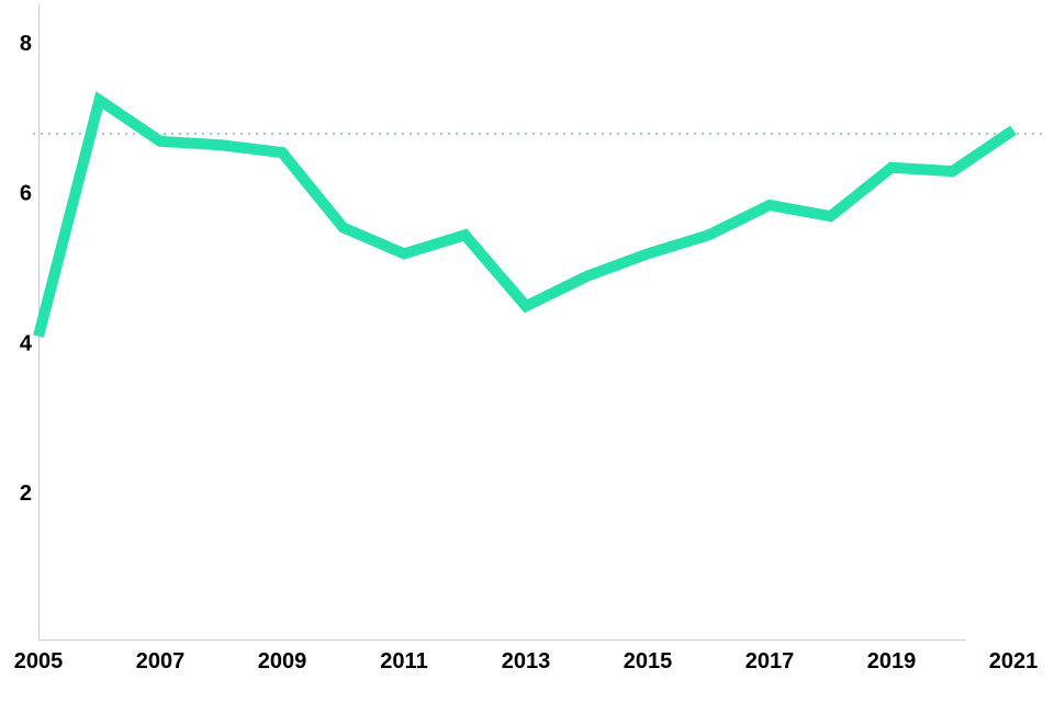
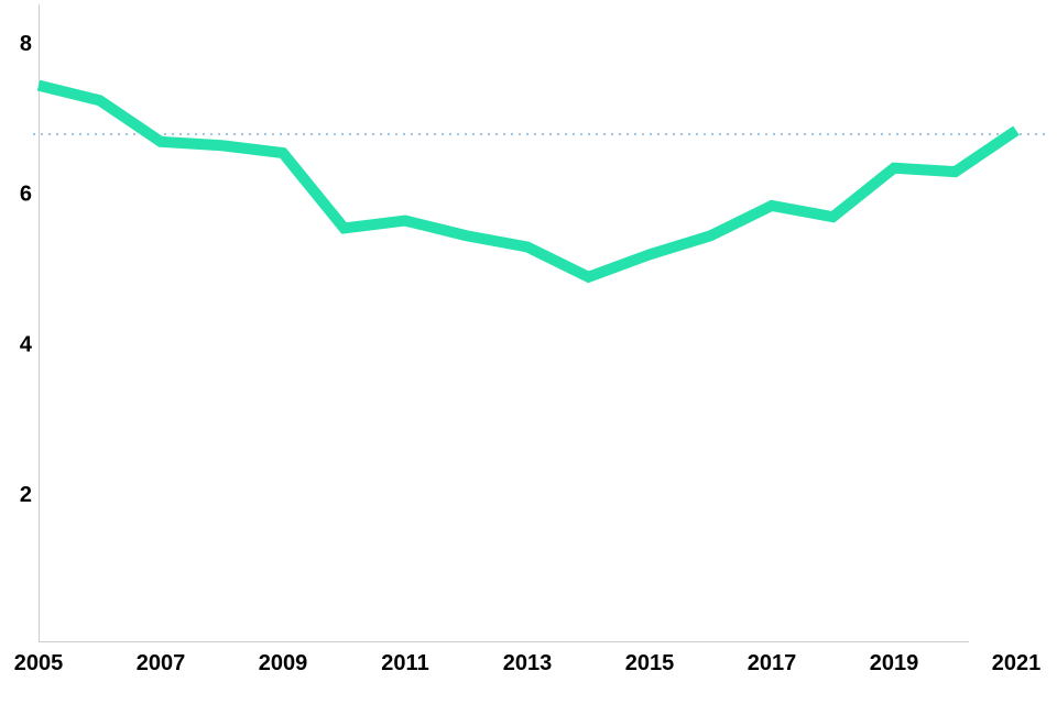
2005: 4.1 -> 7.5
2011: 5.2 -> 5.7
2013: 4.5 -> 5.3
